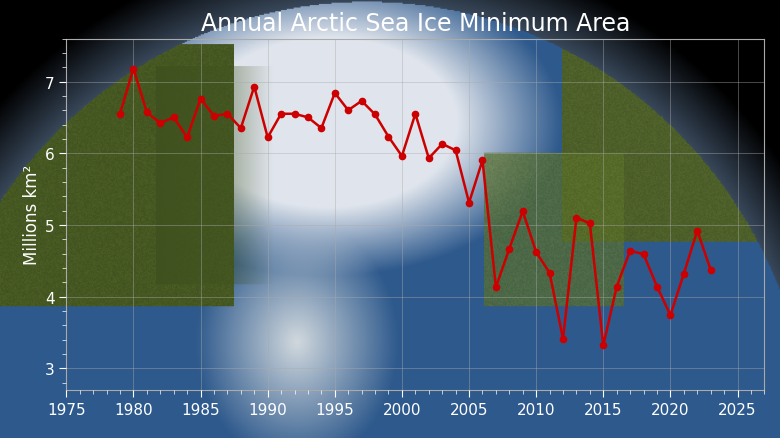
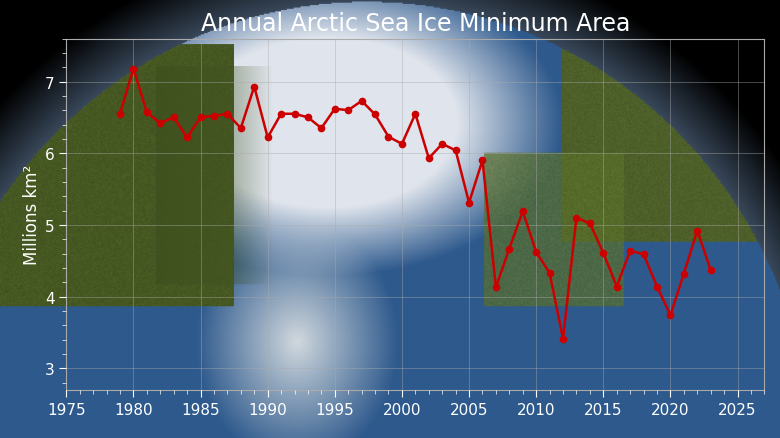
1985: 6.76 -> 6.50
1995: 6.84 -> 6.62
2000: 5.96 -> 6.13
2015: 3.32 -> 4.61
